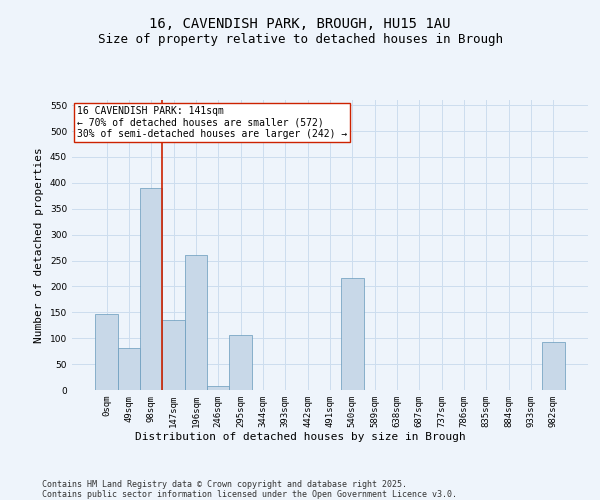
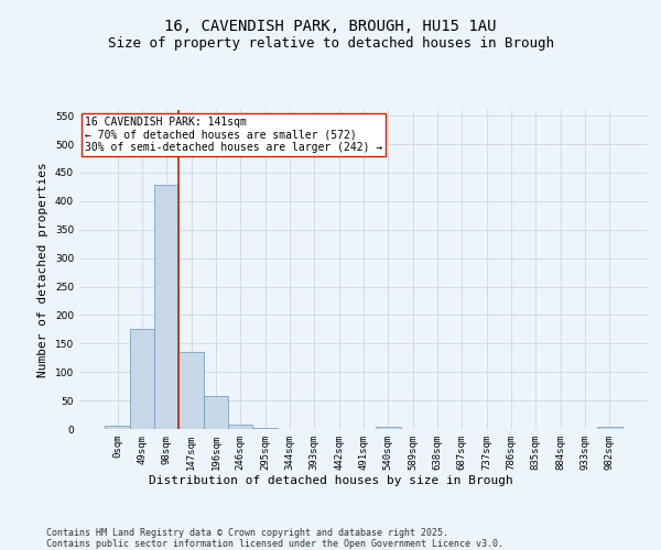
0sqm: 146 -> 5
49sqm: 82 -> 176
98sqm: 390 -> 428
196sqm: 260 -> 57
295sqm: 106 -> 1
540sqm: 216 -> 3
982sqm: 92 -> 3
